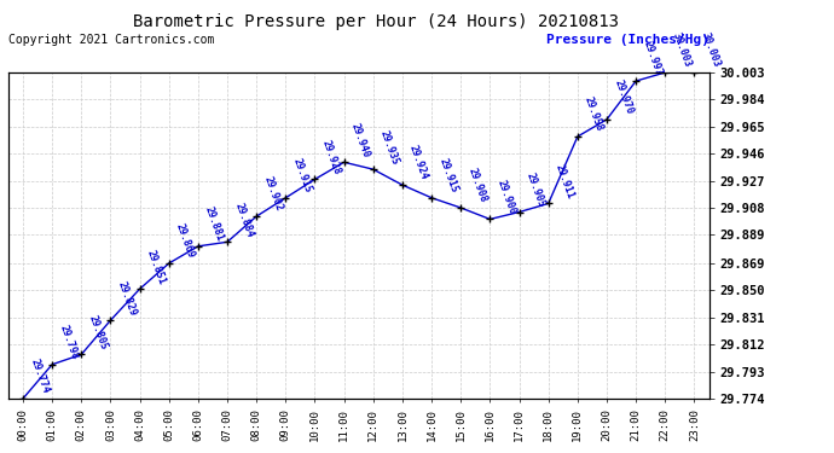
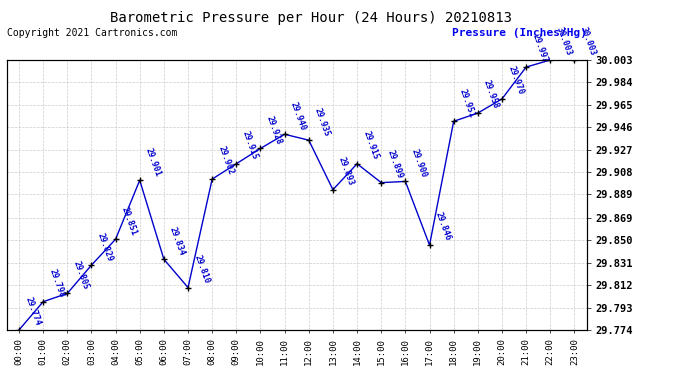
05:00: 29.869 -> 29.901
06:00: 29.881 -> 29.834
07:00: 29.884 -> 29.810
13:00: 29.924 -> 29.893
15:00: 29.908 -> 29.899
17:00: 29.905 -> 29.846
18:00: 29.911 -> 29.951
